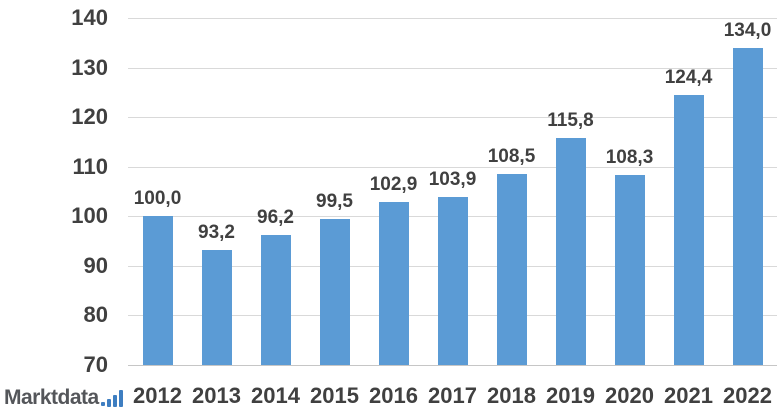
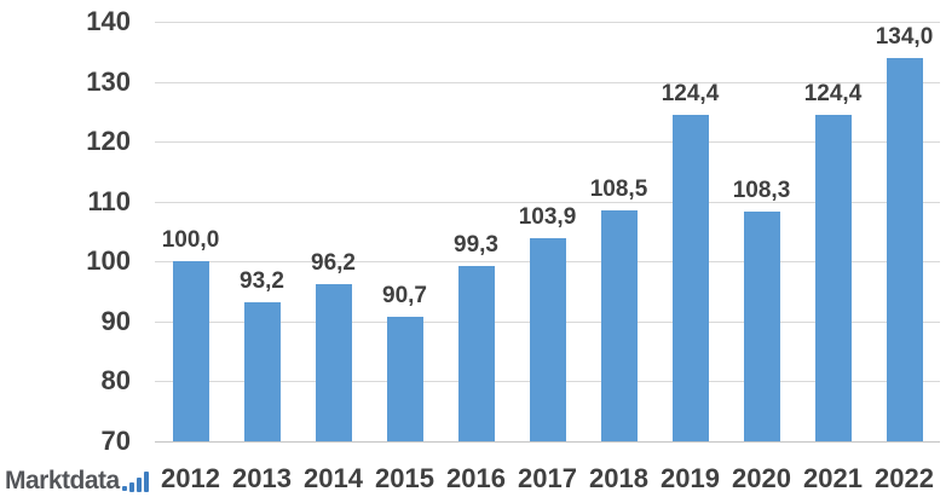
2015: 99,5 -> 90,7
2016: 102,9 -> 99,3
2019: 115,8 -> 124,4
